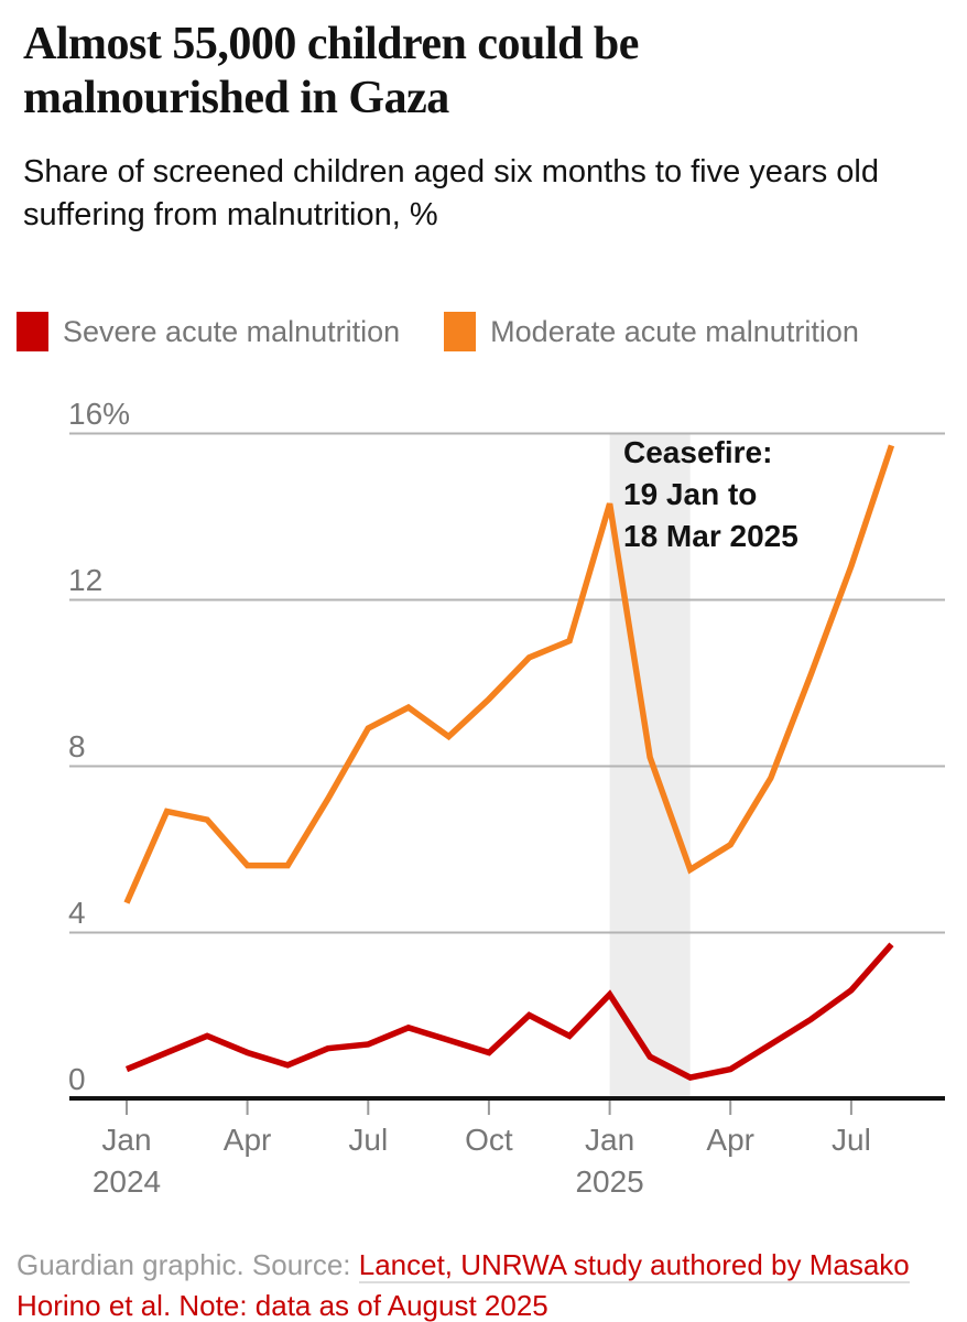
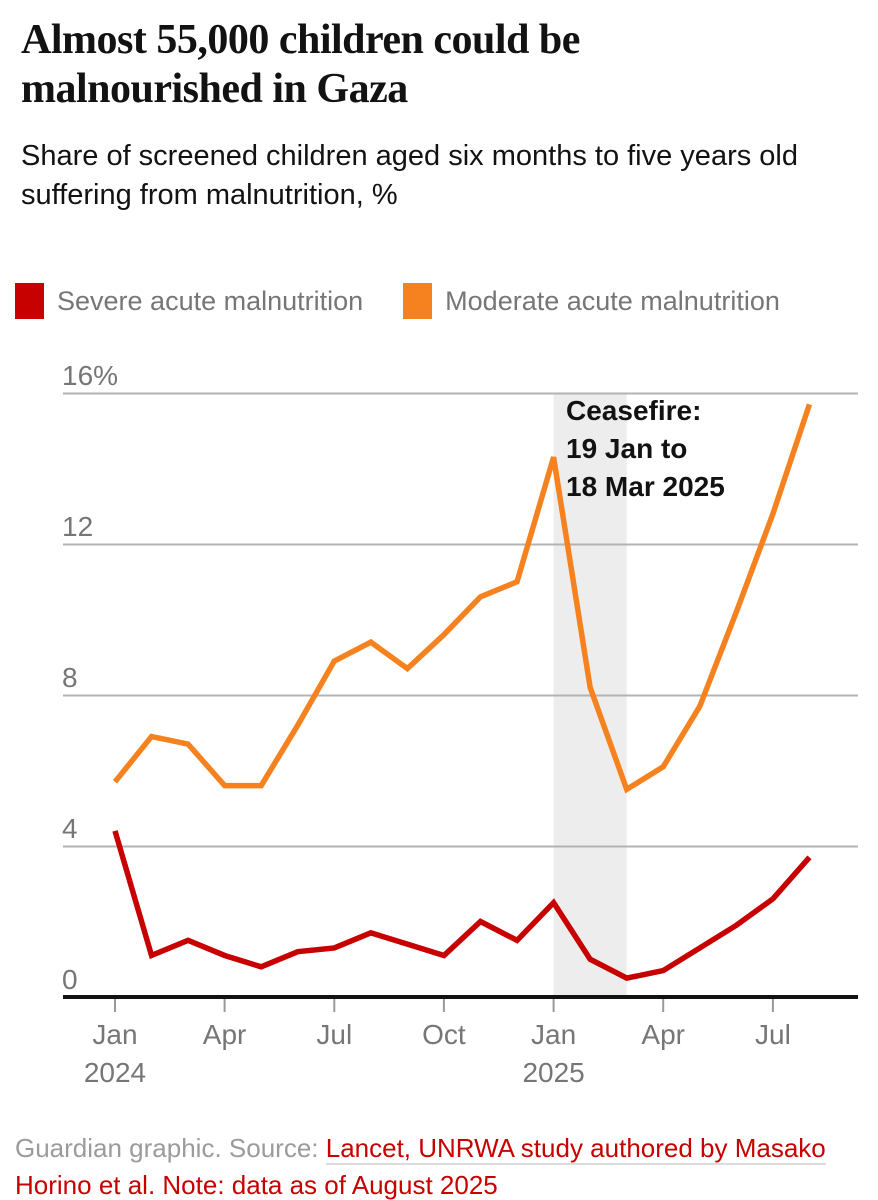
Severe acute malnutrition/Jan 2024: 0.7% -> 4.4%
Moderate acute malnutrition/Jan 2024: 4.7% -> 5.7%
